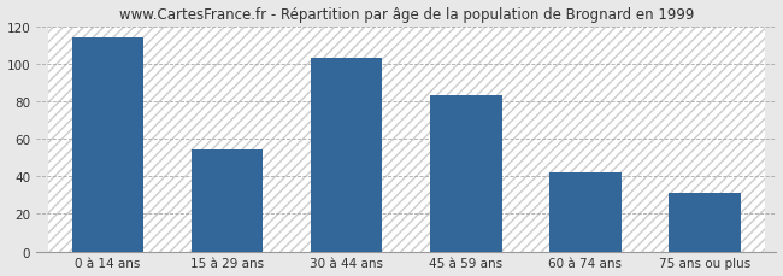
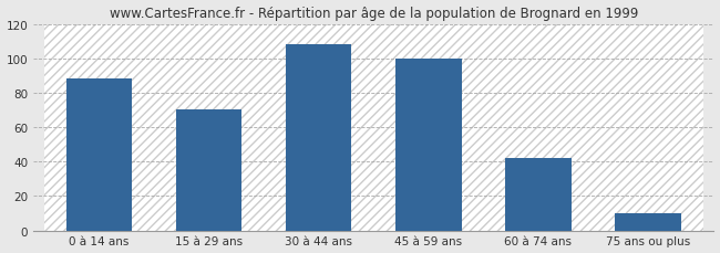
0 à 14 ans: 114 -> 88
15 à 29 ans: 54 -> 70
30 à 44 ans: 103 -> 108
45 à 59 ans: 83 -> 100
75 ans ou plus: 31 -> 10
